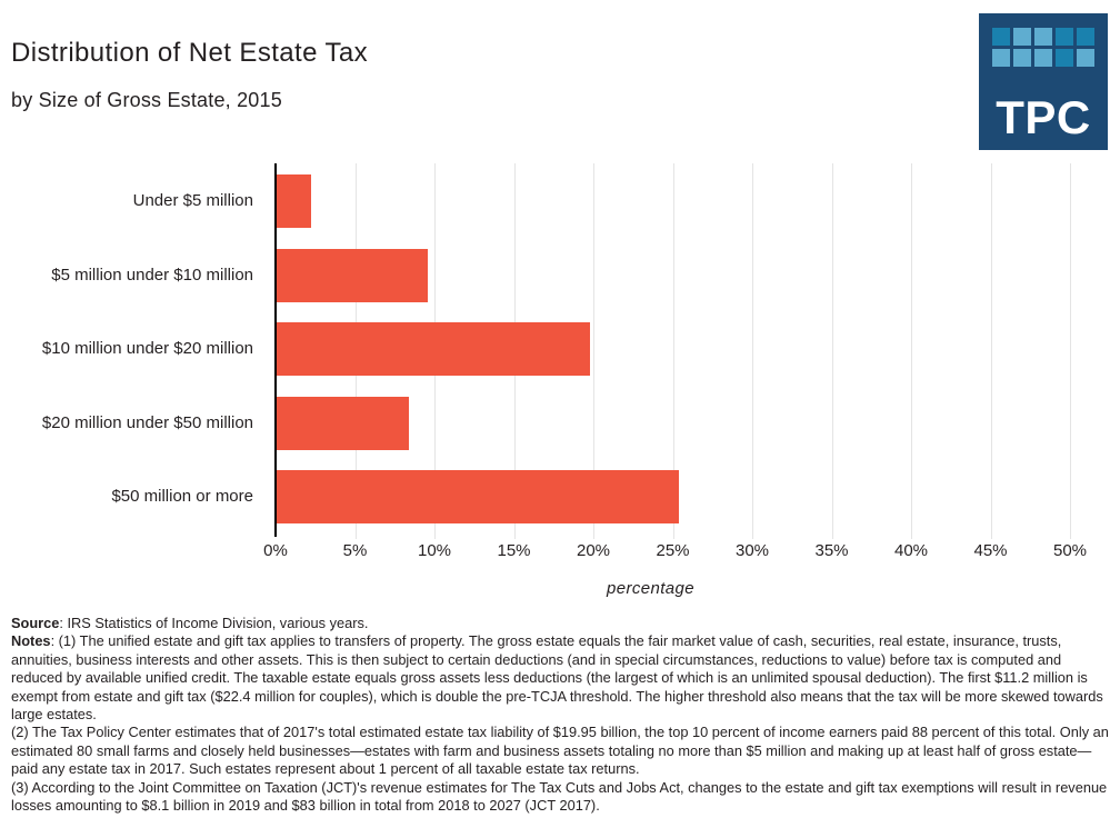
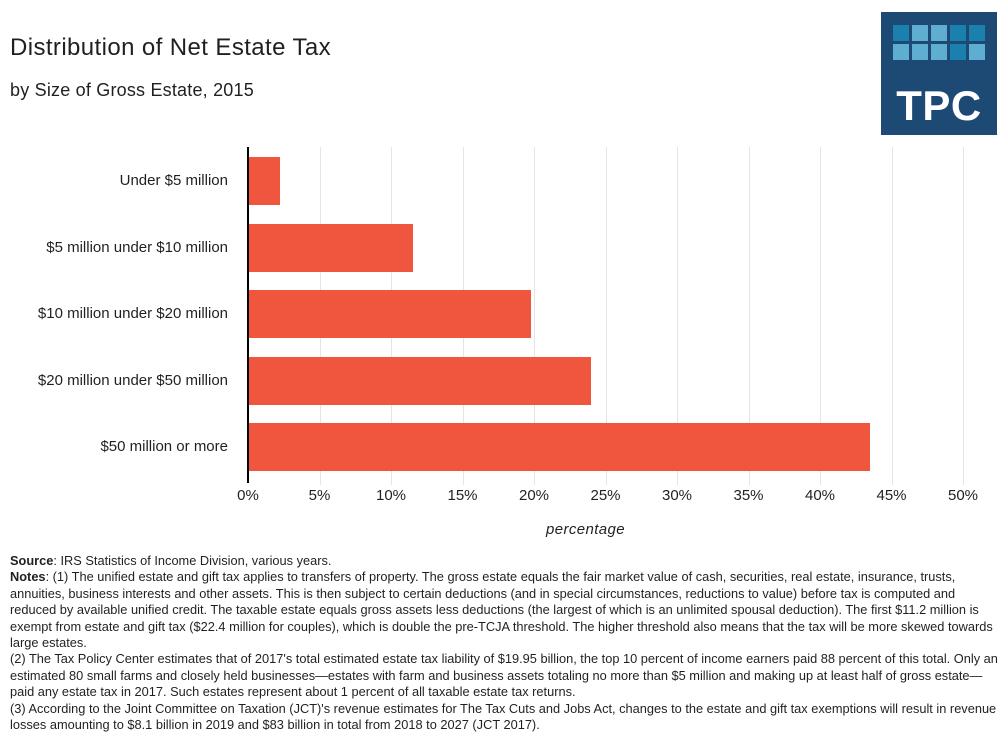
$5 million under $10 million: 9.5% -> 11.5%
$20 million under $50 million: 8.3% -> 23.9%
$50 million or more: 25.3% -> 43.4%
